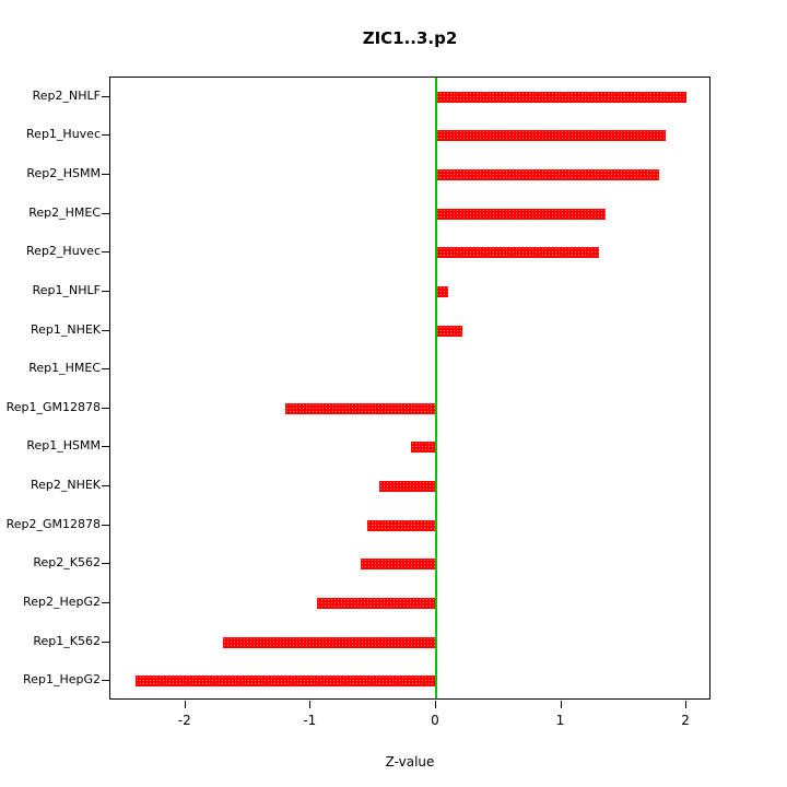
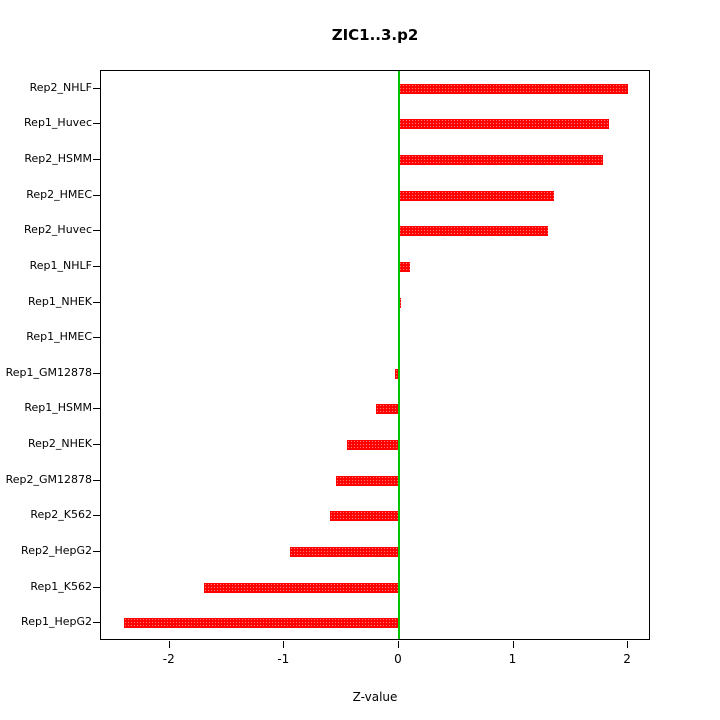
Rep1_NHEK: 0.21 -> 0.02
Rep1_GM12878: -1.20 -> -0.03
